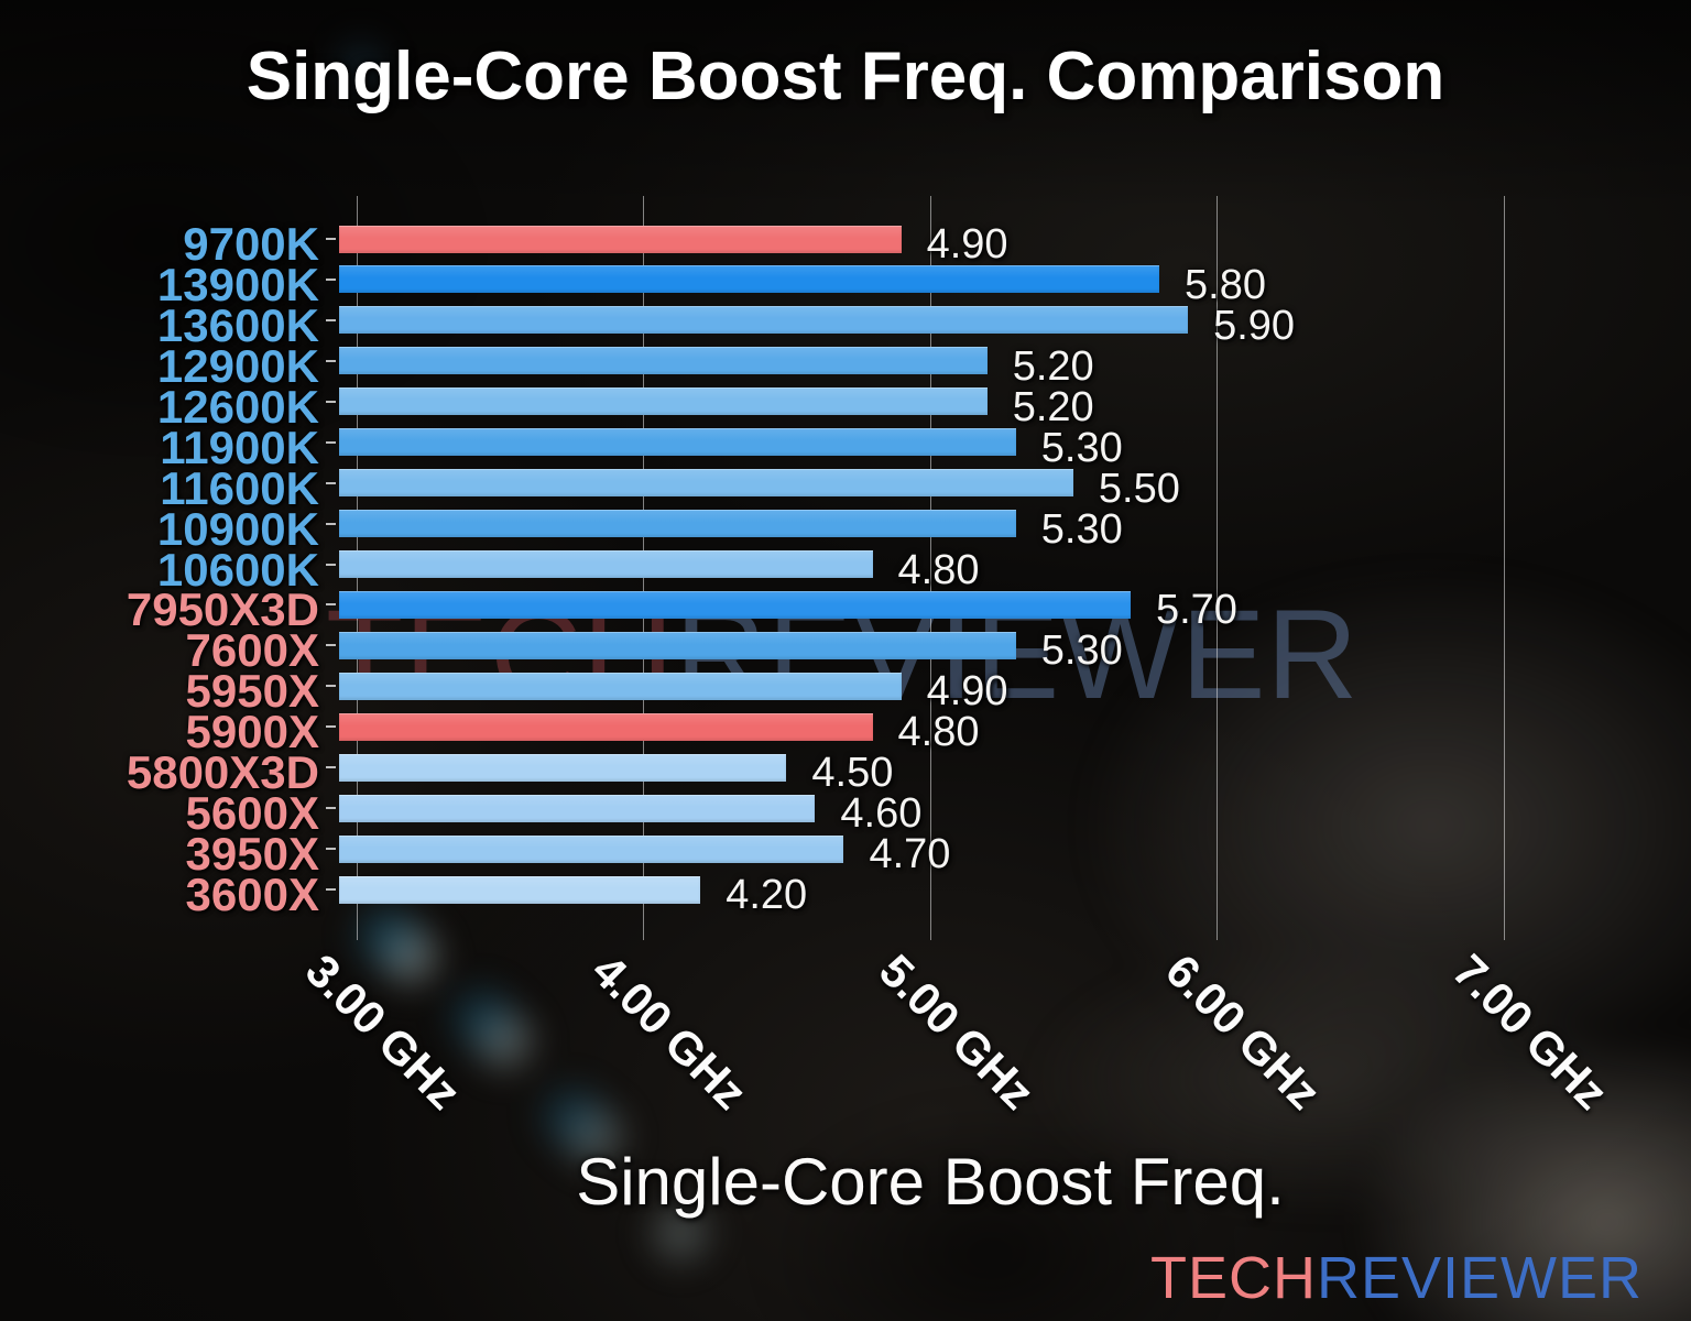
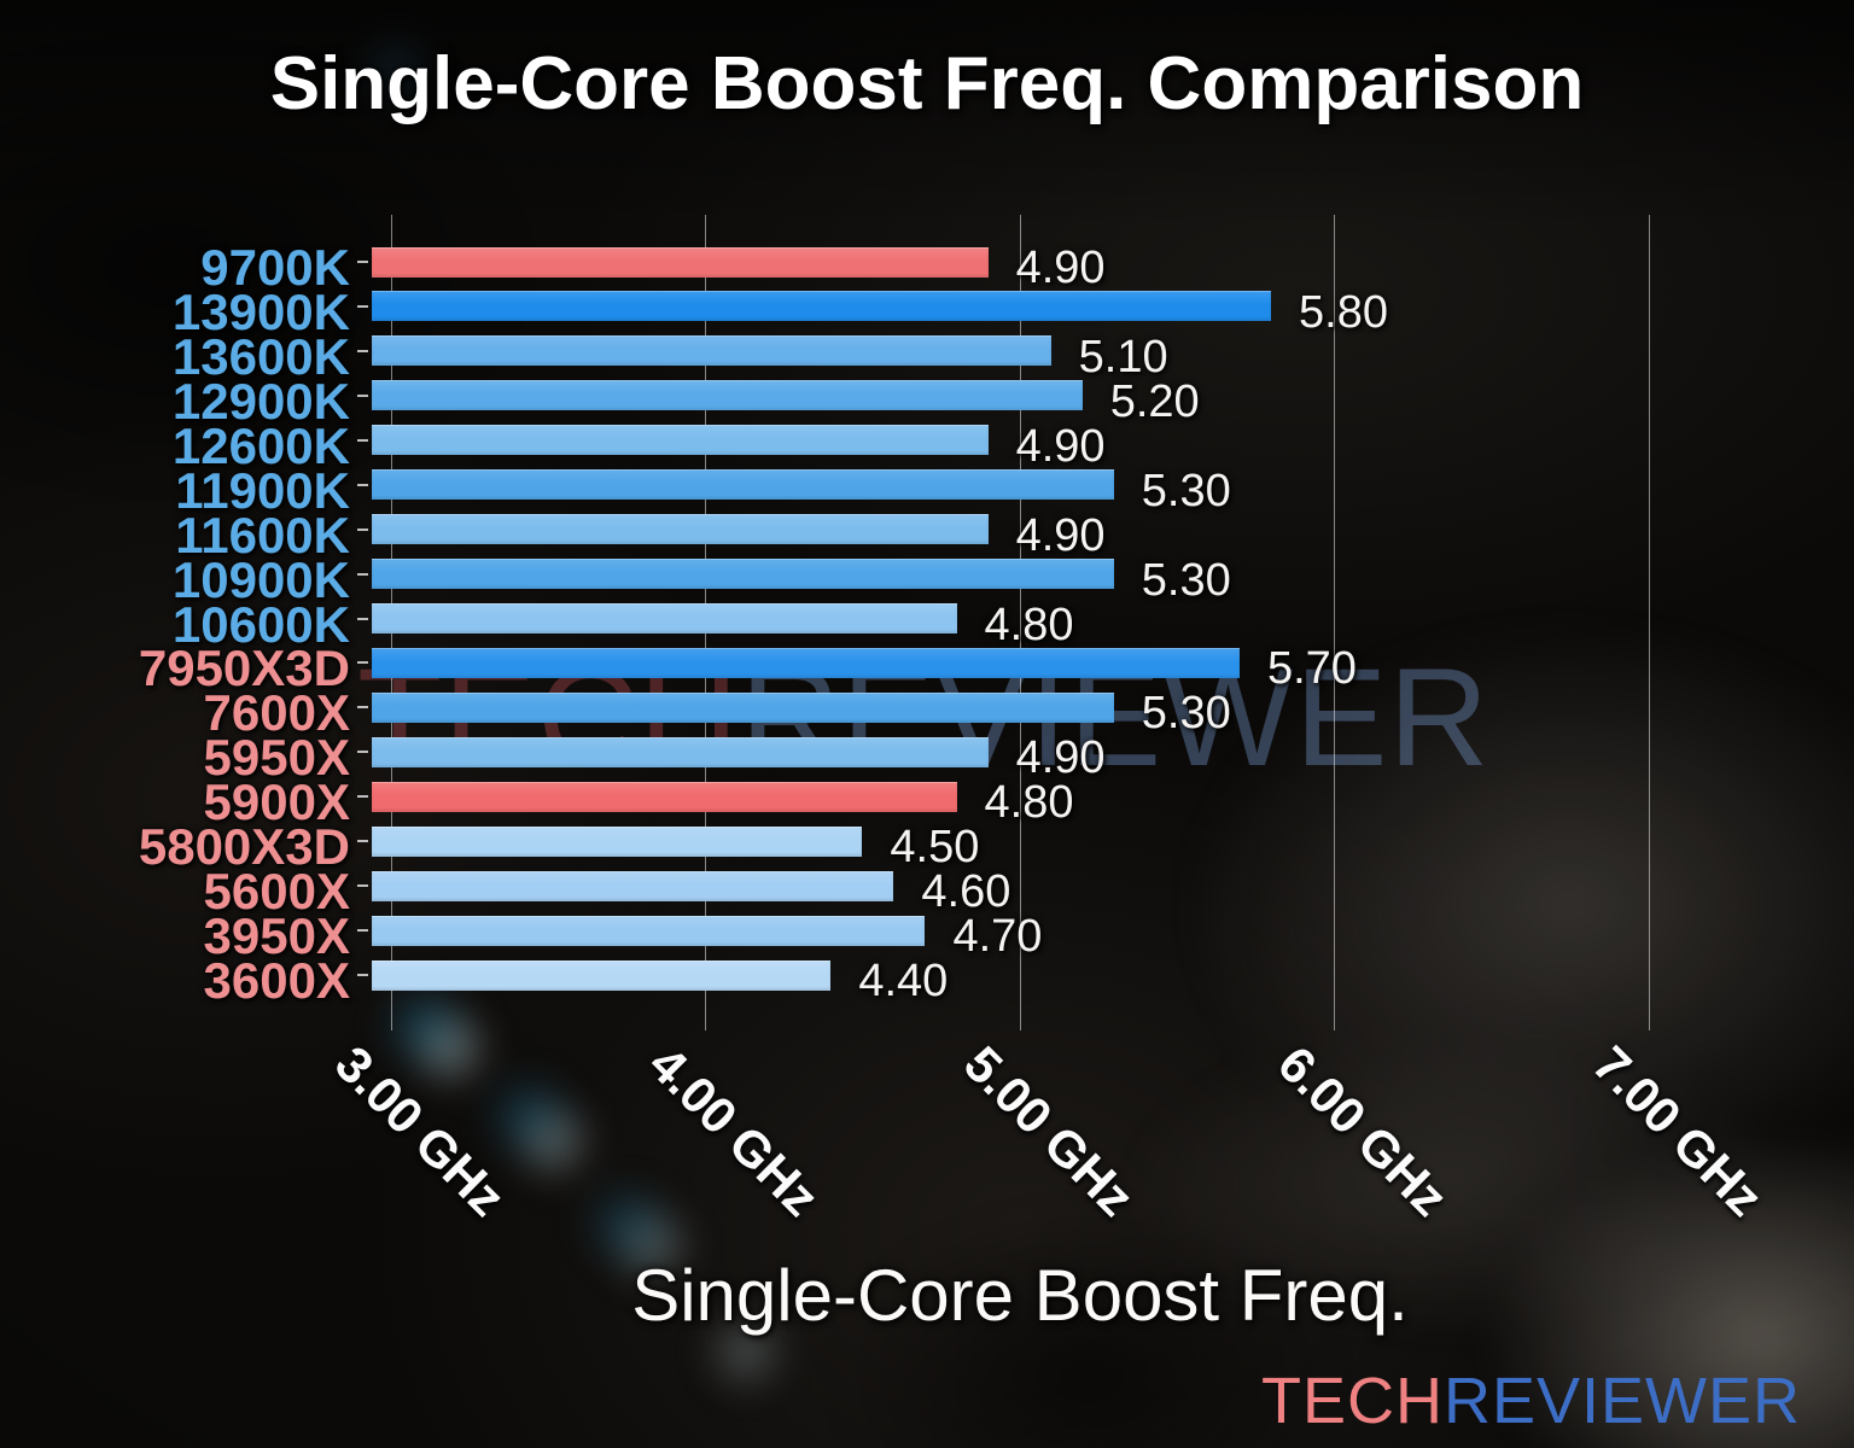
13600K: 5.90 -> 5.10
12600K: 5.20 -> 4.90
11600K: 5.50 -> 4.90
3600X: 4.20 -> 4.40
